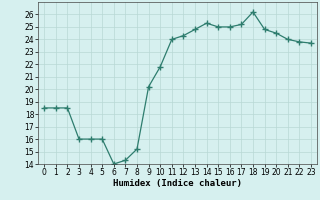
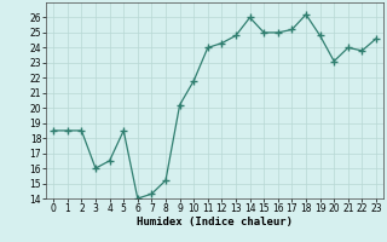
4: 16.0 -> 16.5
5: 16.0 -> 18.5
14: 25.3 -> 26.0
20: 24.5 -> 23.1
23: 23.7 -> 24.6
